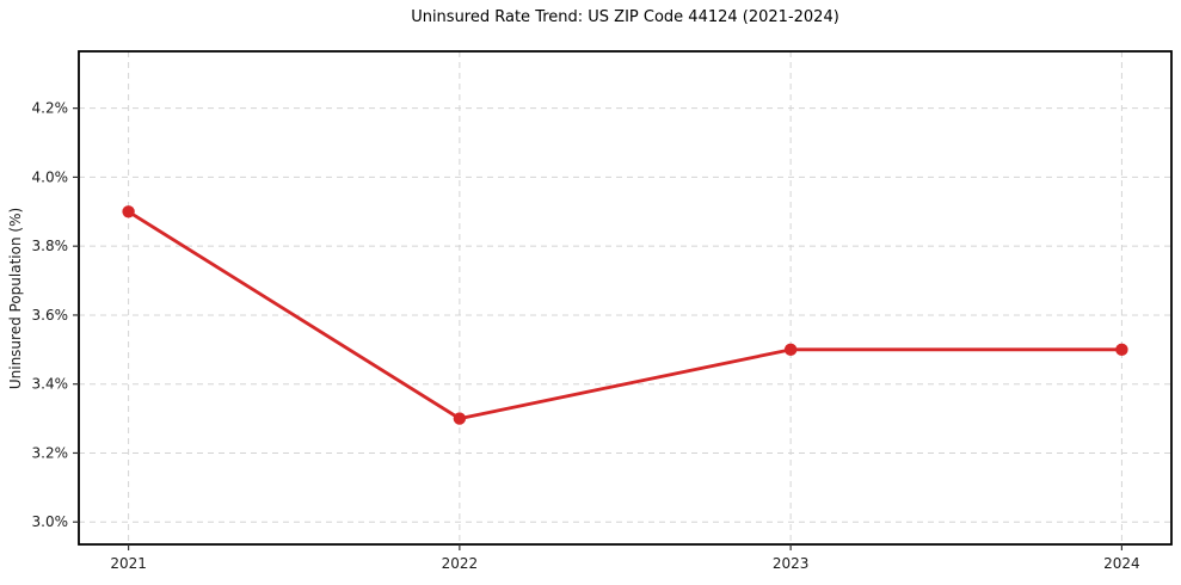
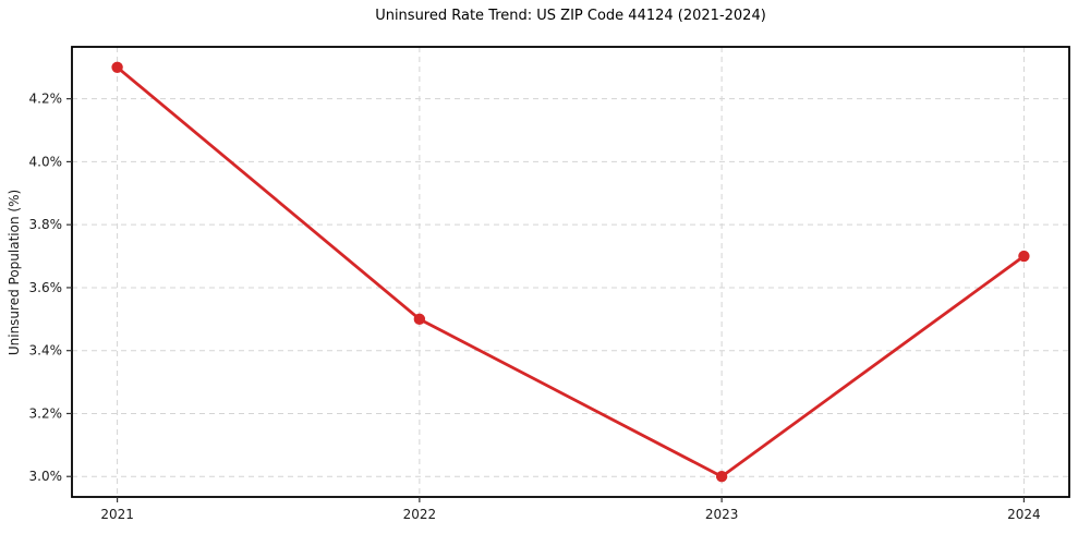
2021: 3.9% -> 4.3%
2022: 3.3% -> 3.5%
2023: 3.5% -> 3.0%
2024: 3.5% -> 3.7%
